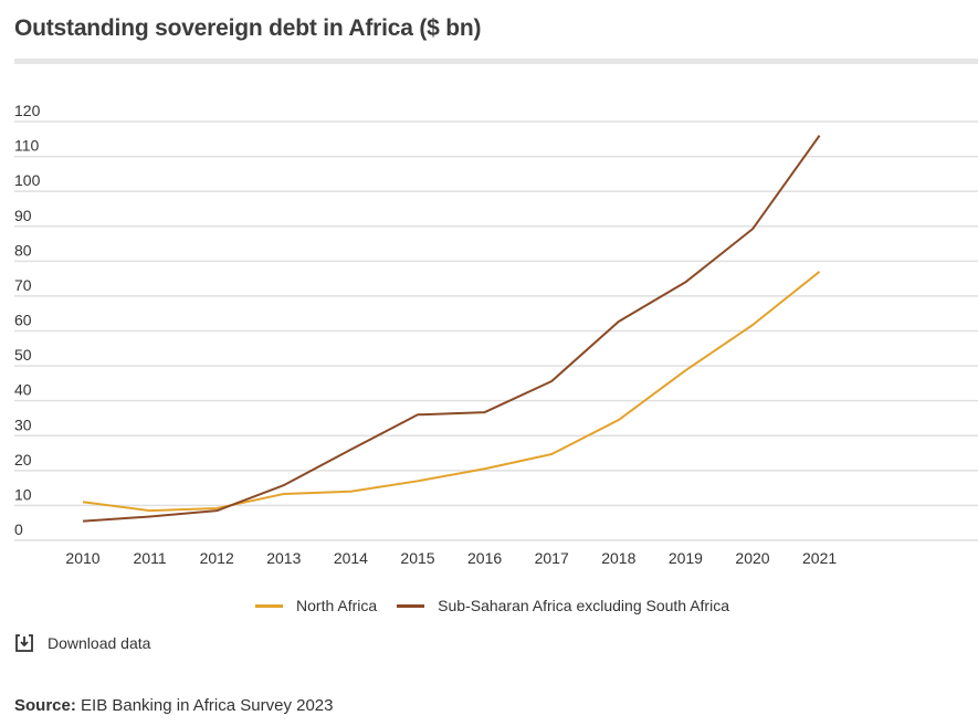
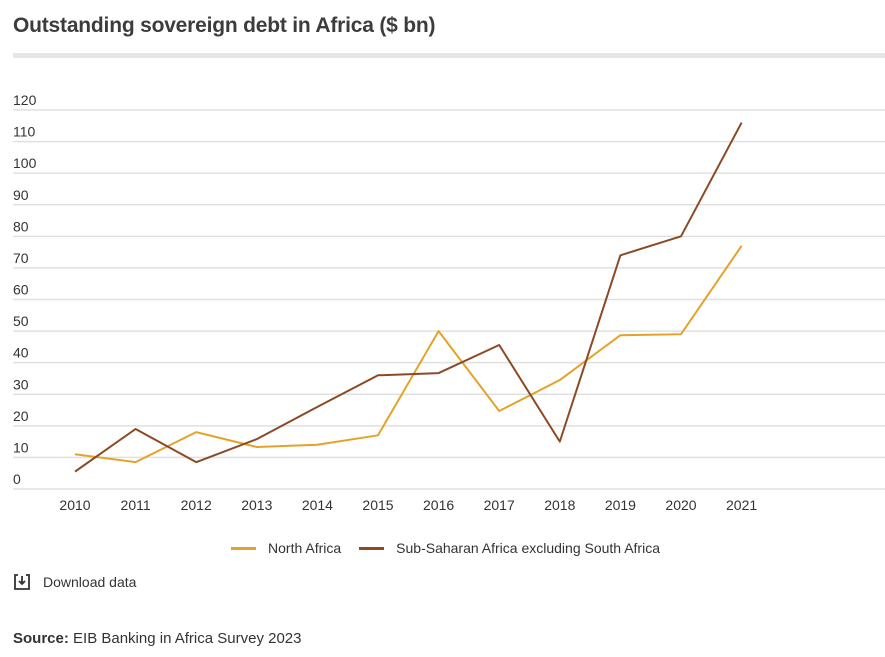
Sub-Saharan Africa excluding South Africa/2011: 7 -> 19
North Africa/2012: 9 -> 18
North Africa/2016: 20 -> 50
Sub-Saharan Africa excluding South Africa/2018: 63 -> 15
North Africa/2020: 62 -> 49
Sub-Saharan Africa excluding South Africa/2020: 89 -> 80
